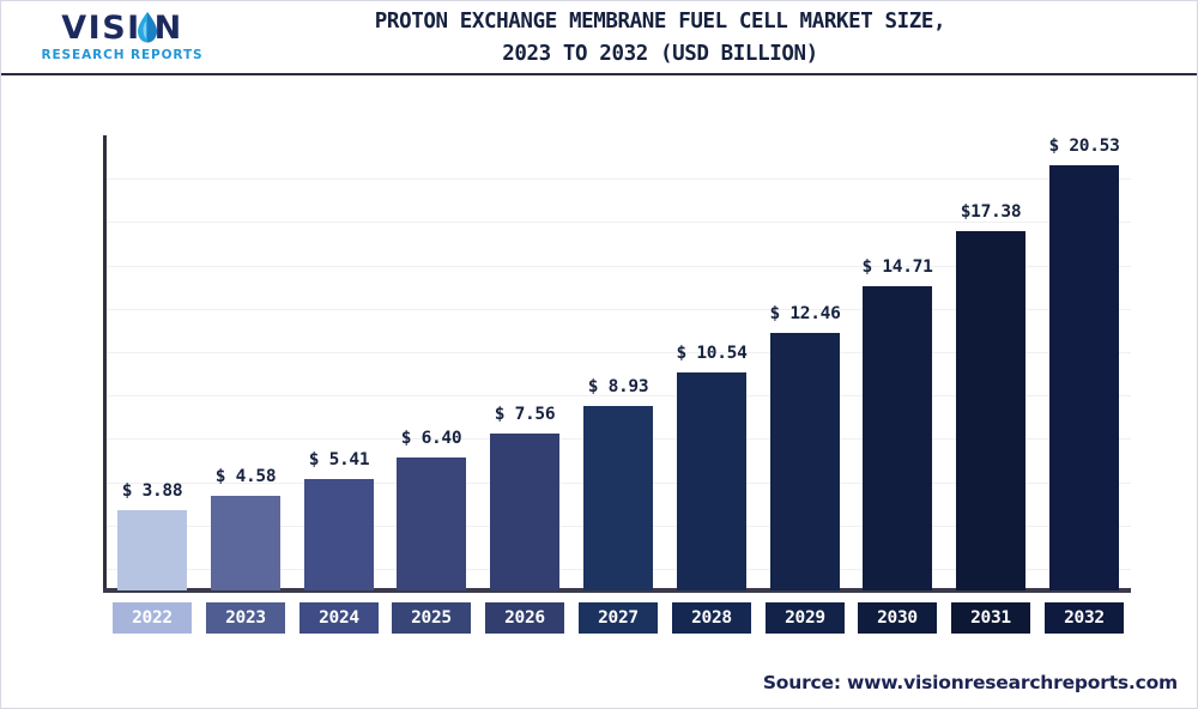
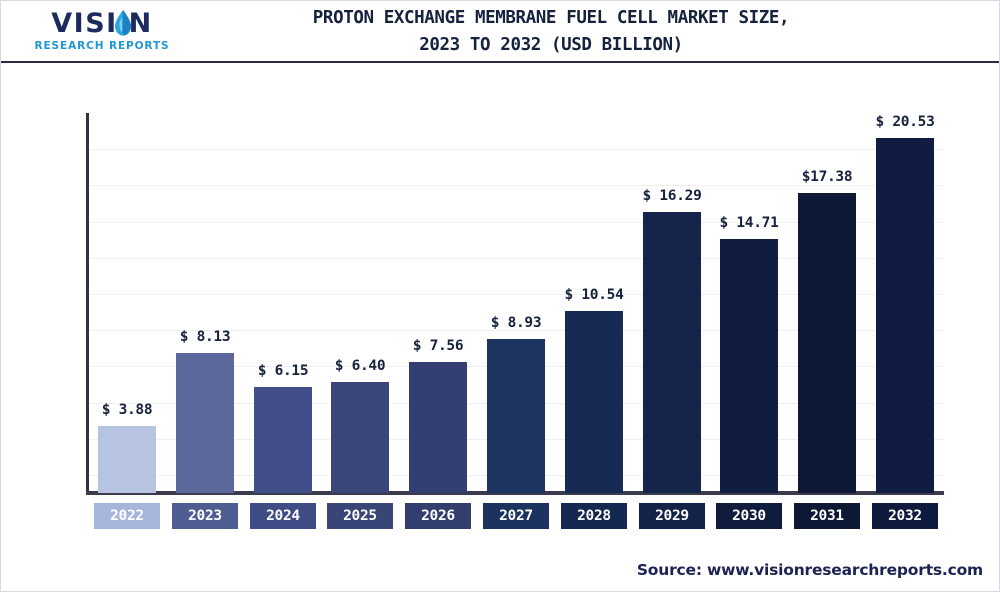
2023: 4.58 -> 8.13
2024: 5.41 -> 6.15
2029: 12.46 -> 16.29
